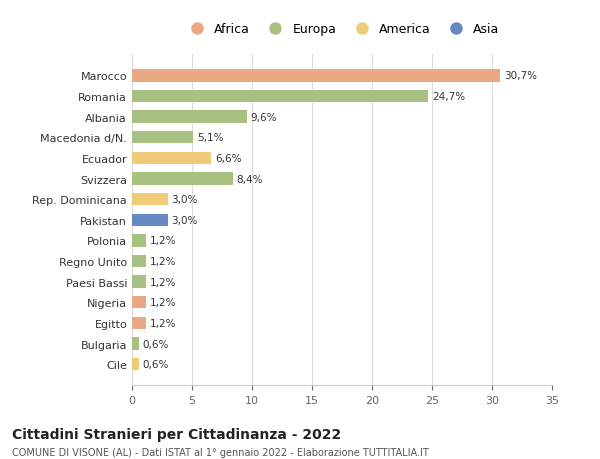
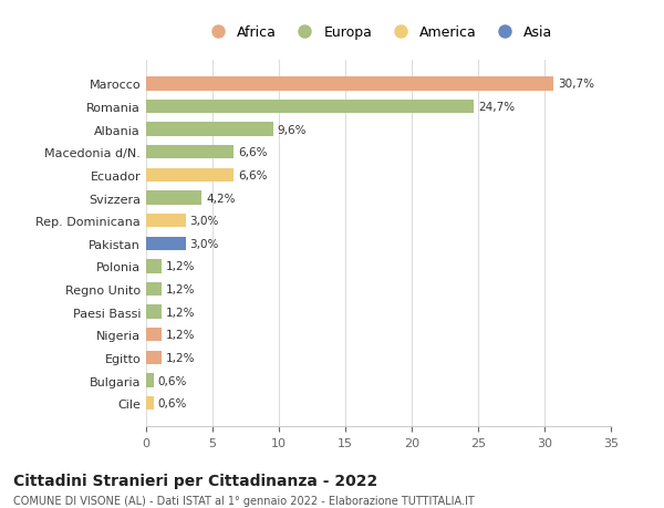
Macedonia d/N.: 5,1% -> 6,6%
Svizzera: 8,4% -> 4,2%
